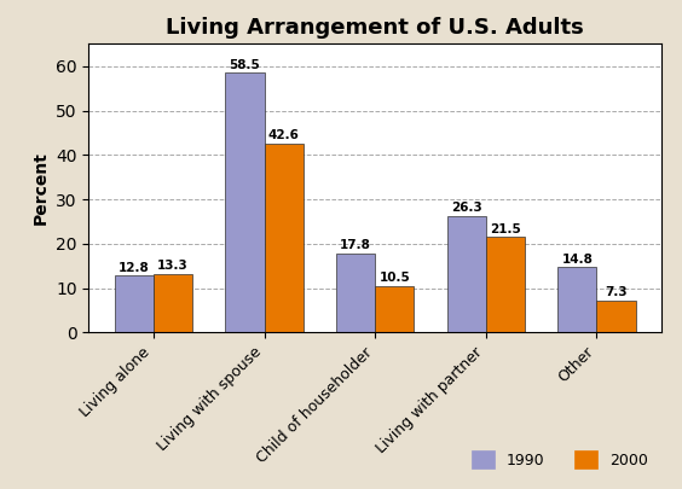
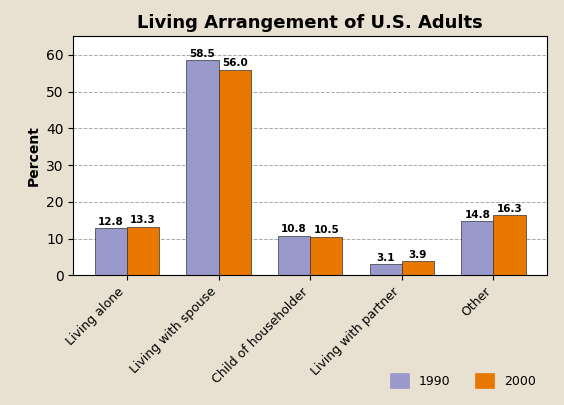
2000/Living with spouse: 42.6 -> 56.0
1990/Child of householder: 17.8 -> 10.8
1990/Living with partner: 26.3 -> 3.1
2000/Living with partner: 21.5 -> 3.9
2000/Other: 7.3 -> 16.3
